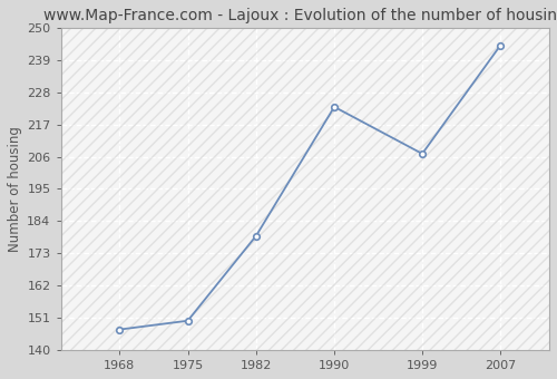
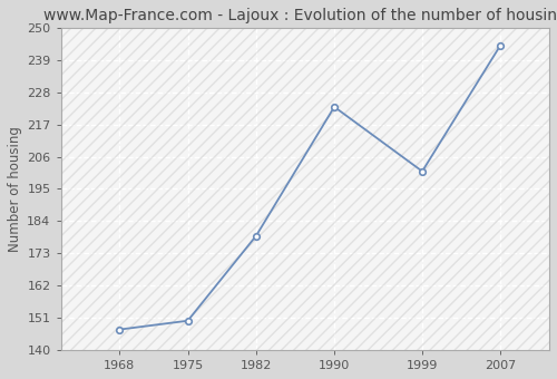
1999: 207 -> 201
